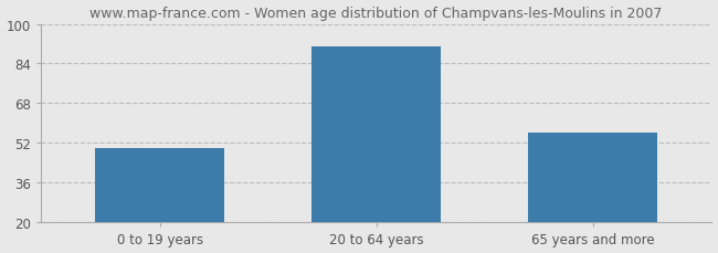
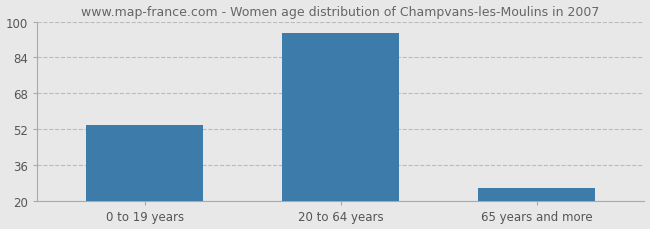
0 to 19 years: 50 -> 54
20 to 64 years: 91 -> 95
65 years and more: 56 -> 26
